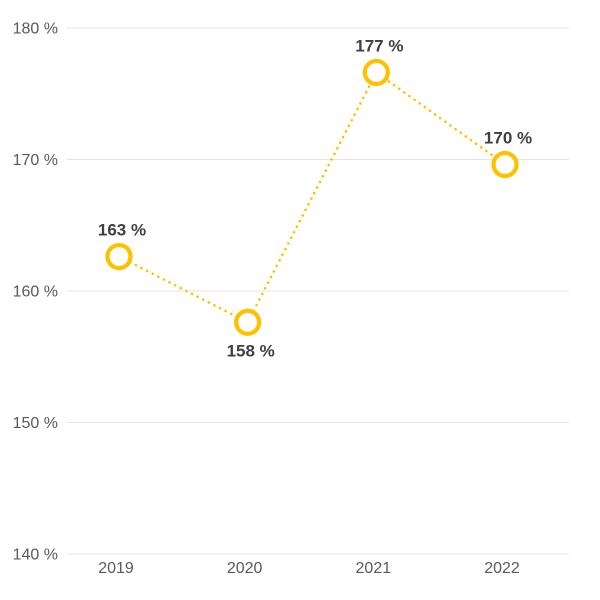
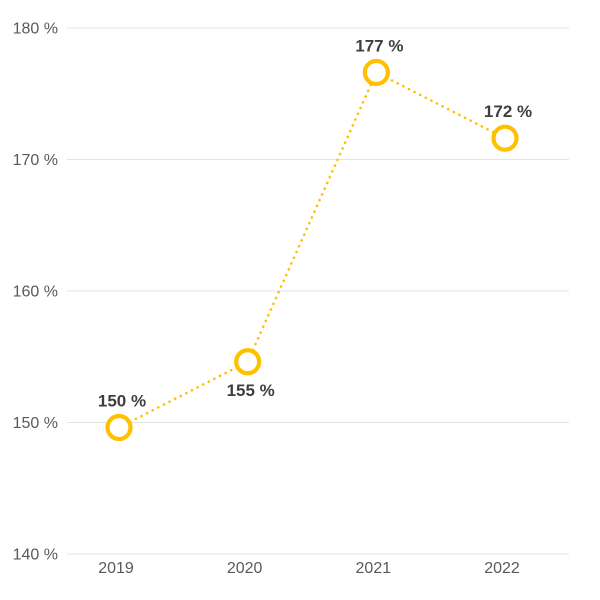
2019: 163 -> 150
2020: 158 -> 155
2022: 170 -> 172
